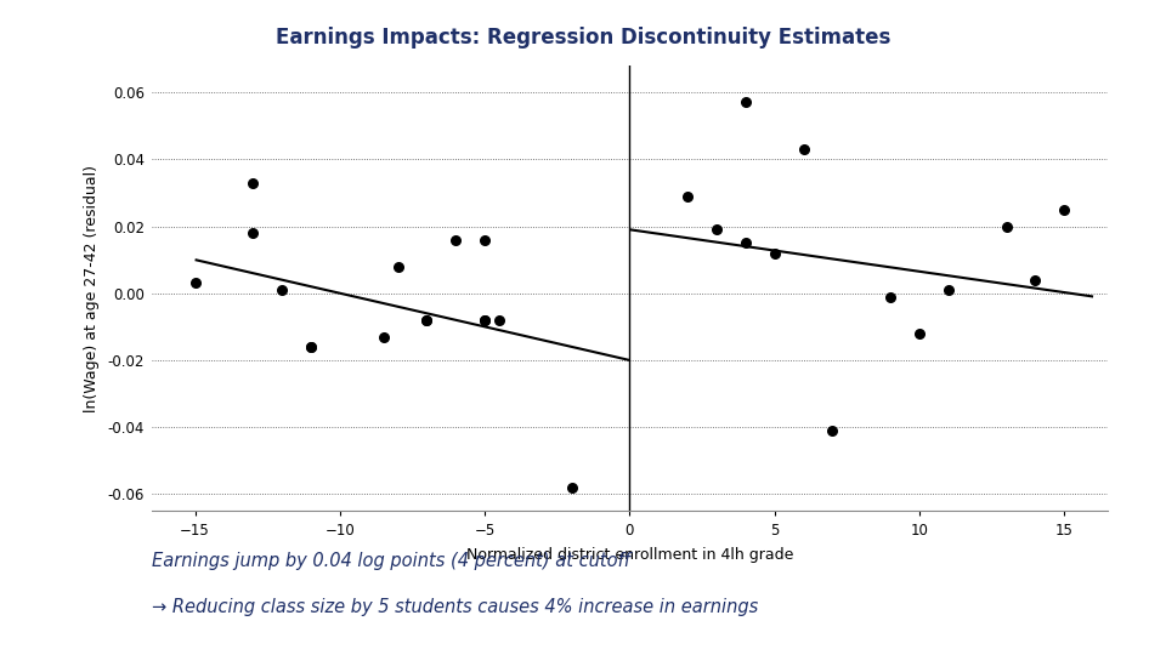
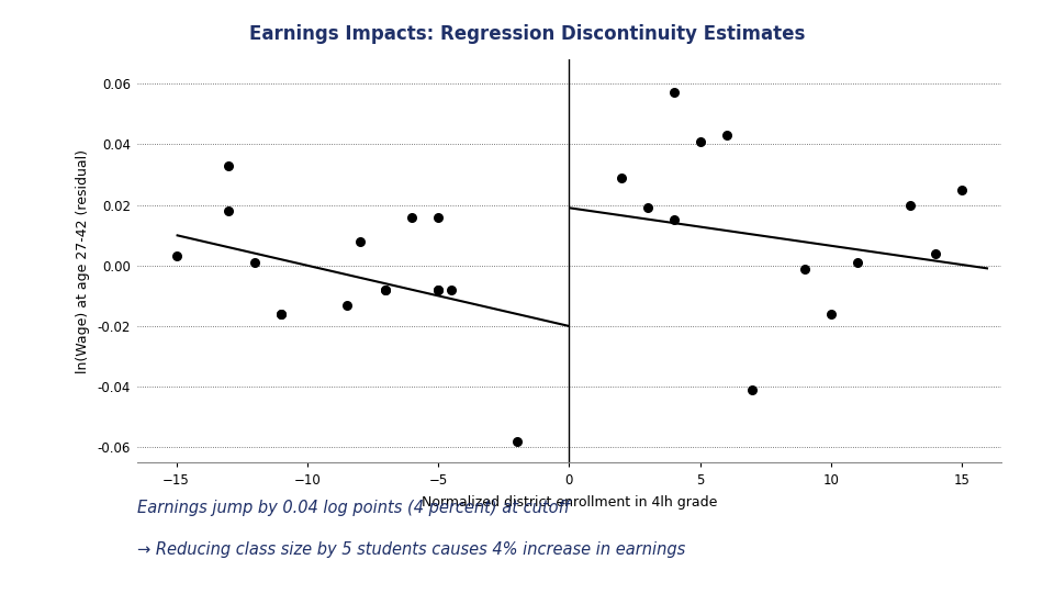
5: 0.012 -> 0.041
10: -0.012 -> -0.016
